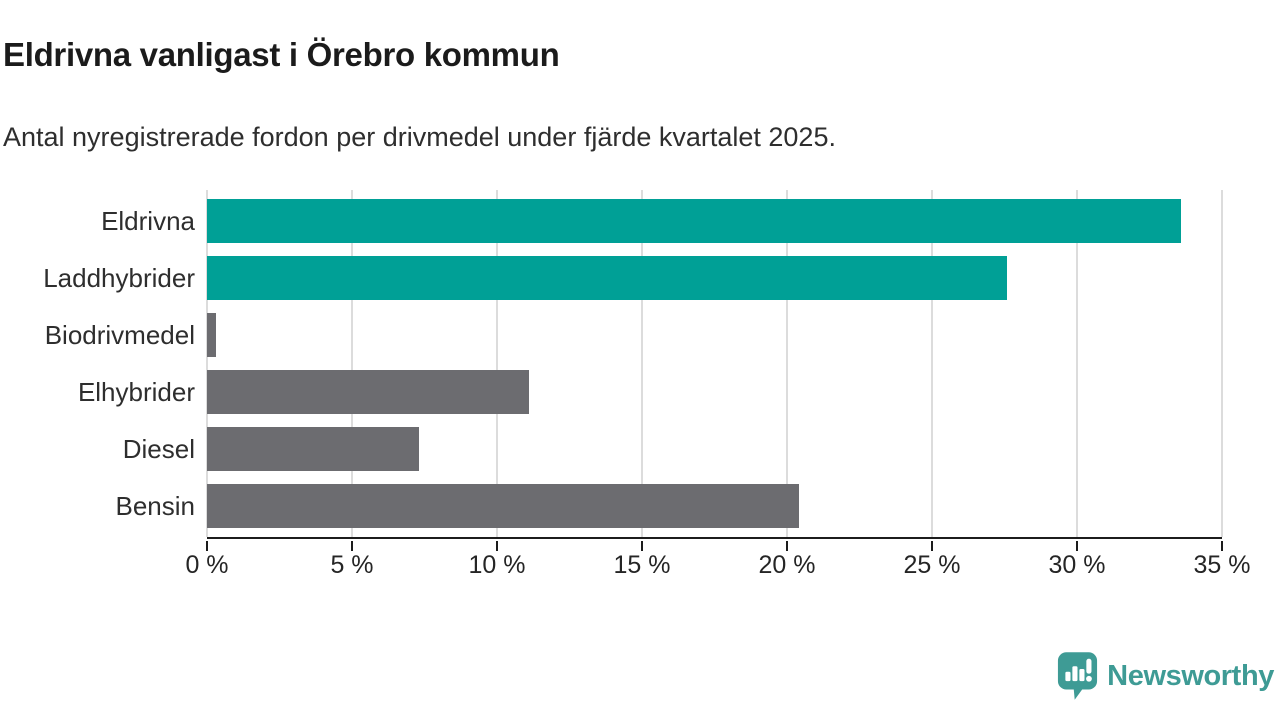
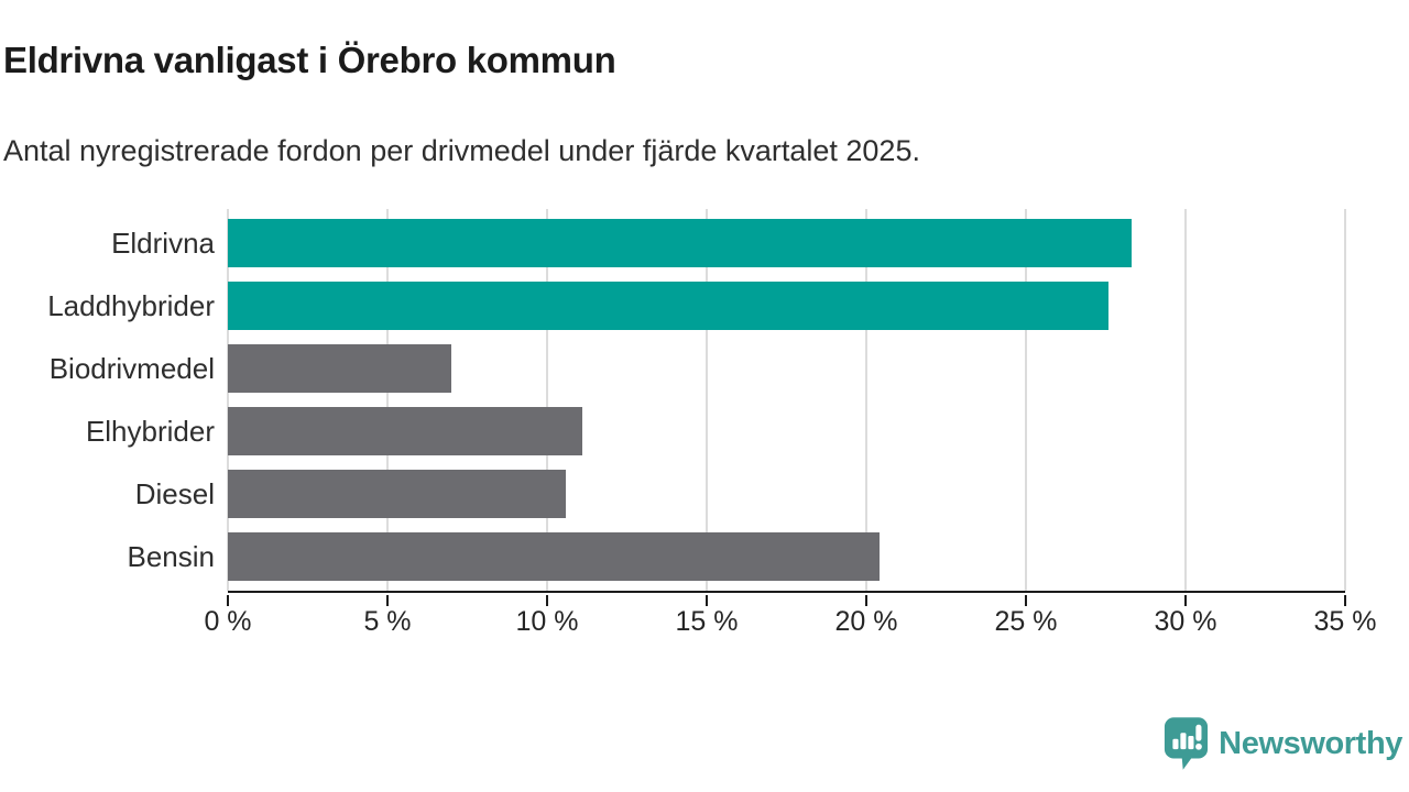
Eldrivna: 33.6% -> 28.3%
Biodrivmedel: 0.3% -> 7.0%
Diesel: 7.3% -> 10.6%
